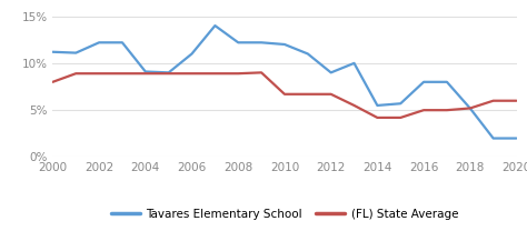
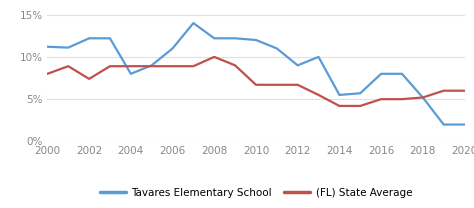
(FL) State Average/2002: 8.9% -> 7.4%
Tavares Elementary School/2004: 9.1% -> 8.0%
(FL) State Average/2008: 8.9% -> 10.0%
